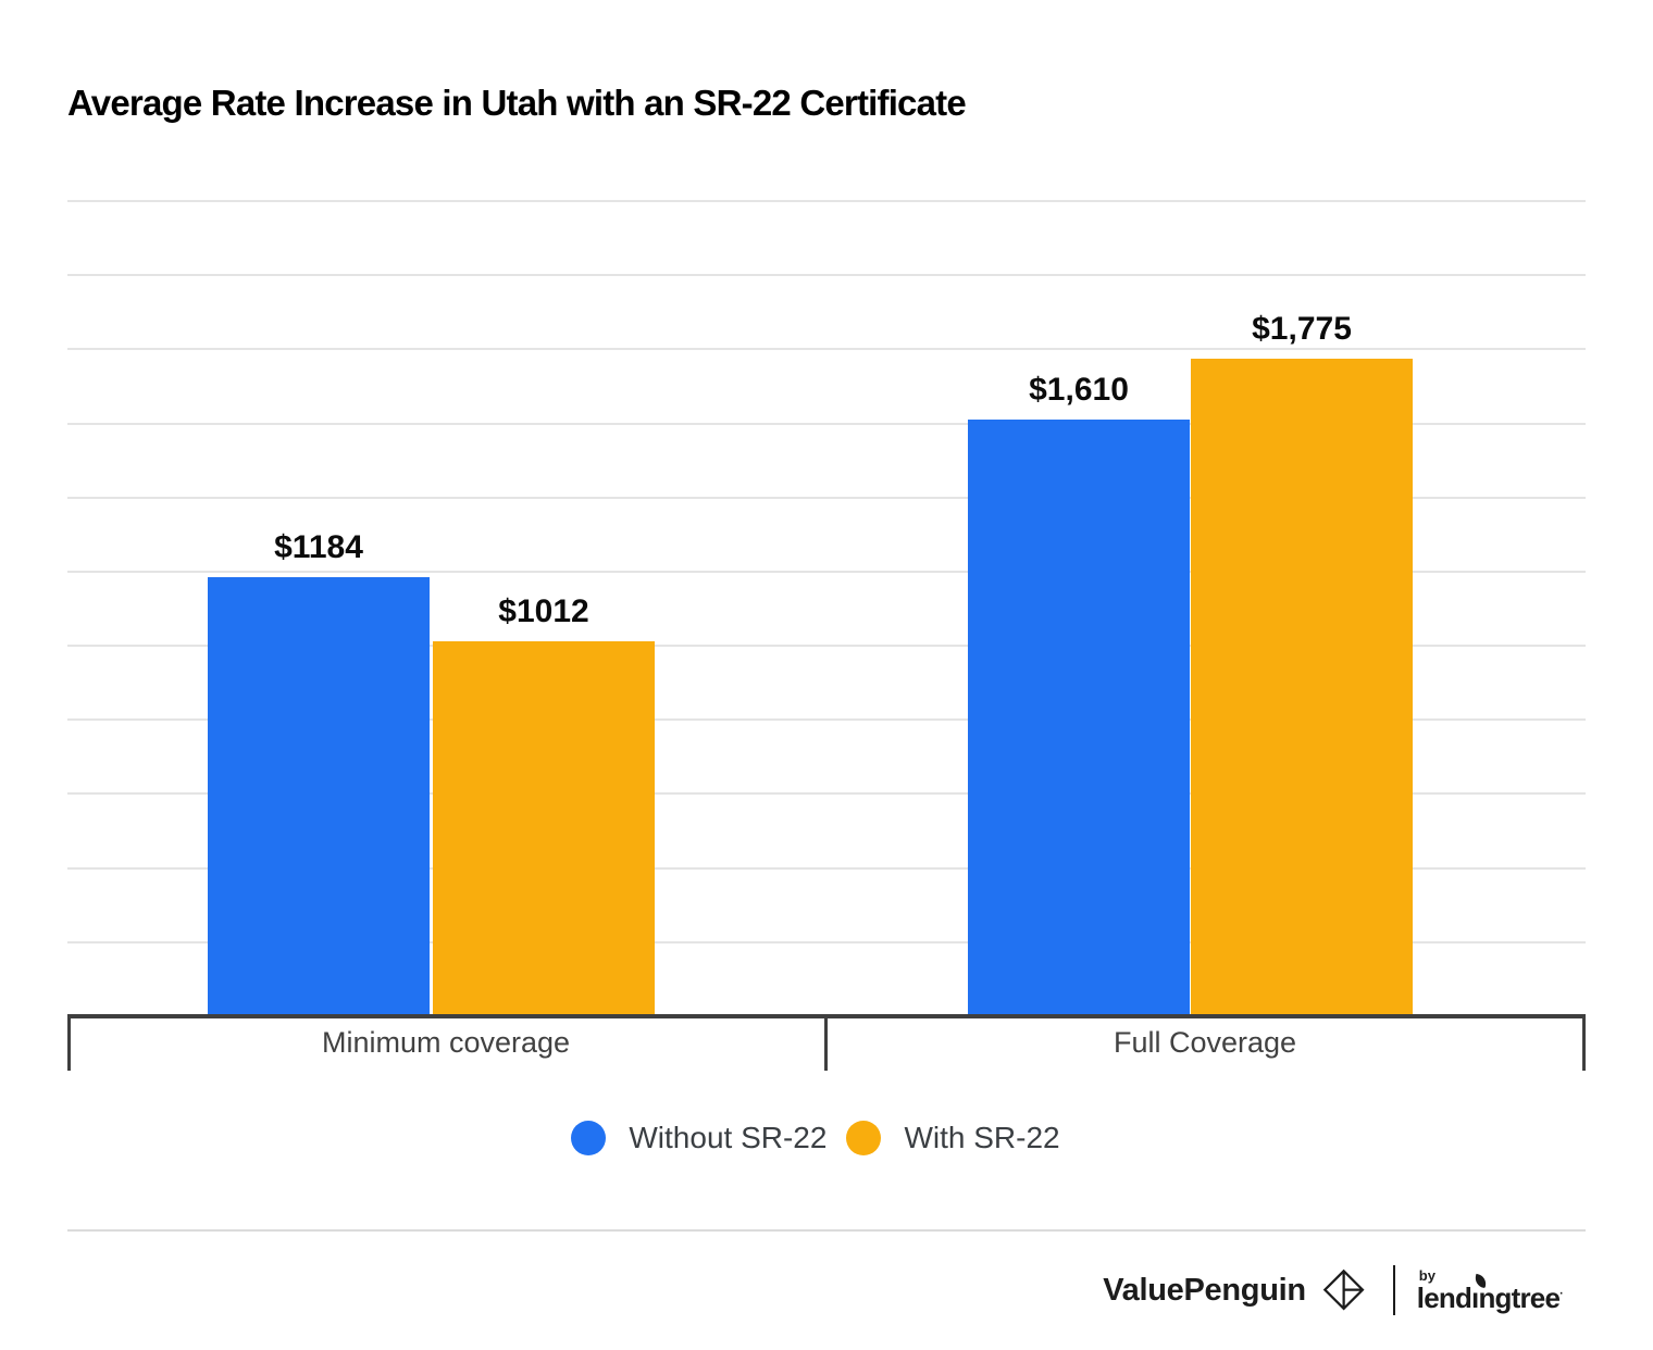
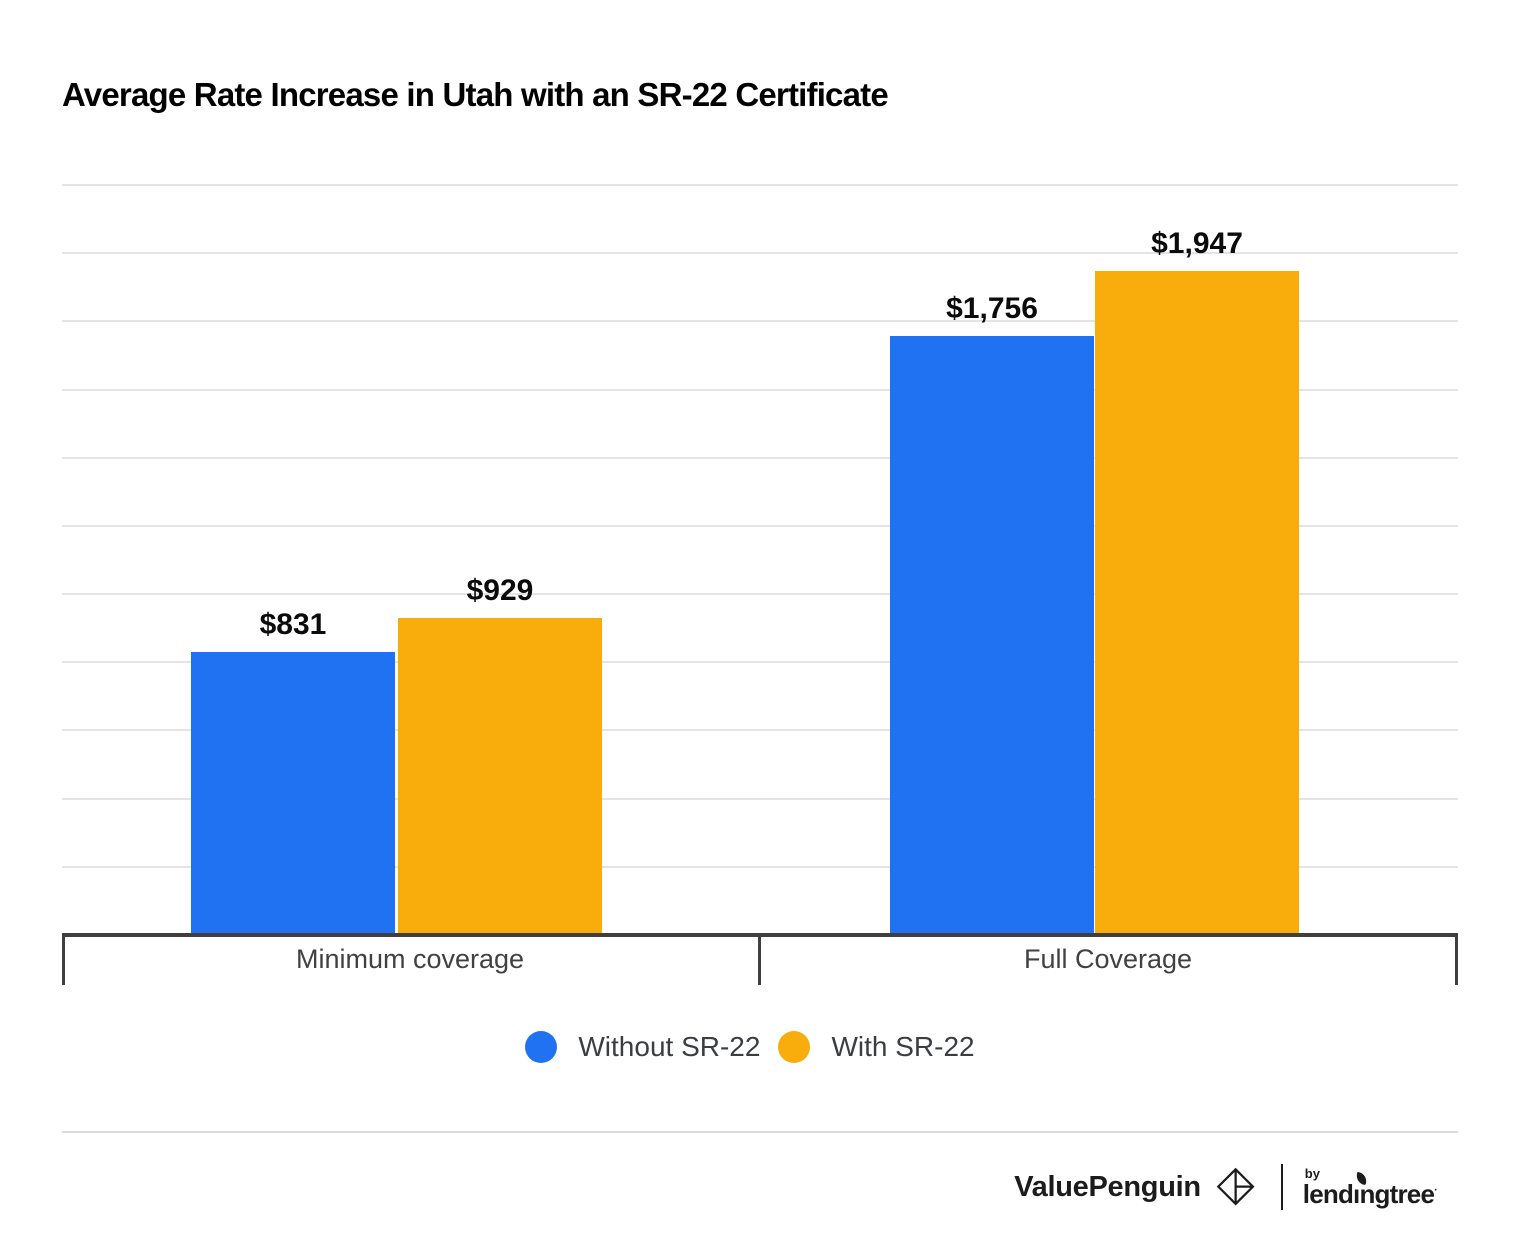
Without SR-22/Minimum coverage: $1184 -> $831
With SR-22/Minimum coverage: $1012 -> $929
Without SR-22/Full Coverage: $1,610 -> $1,756
With SR-22/Full Coverage: $1,775 -> $1,947
